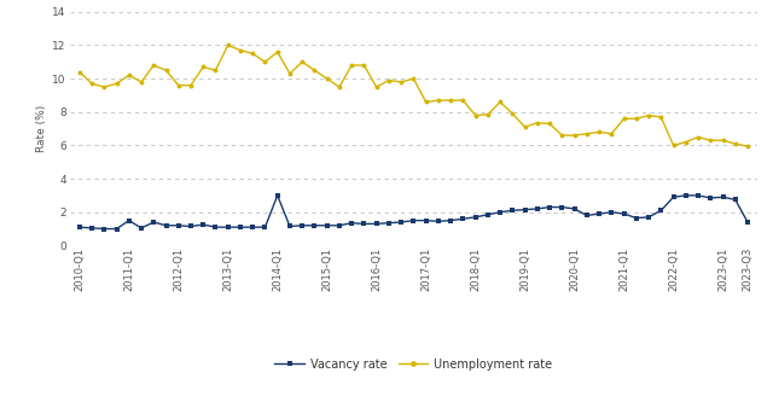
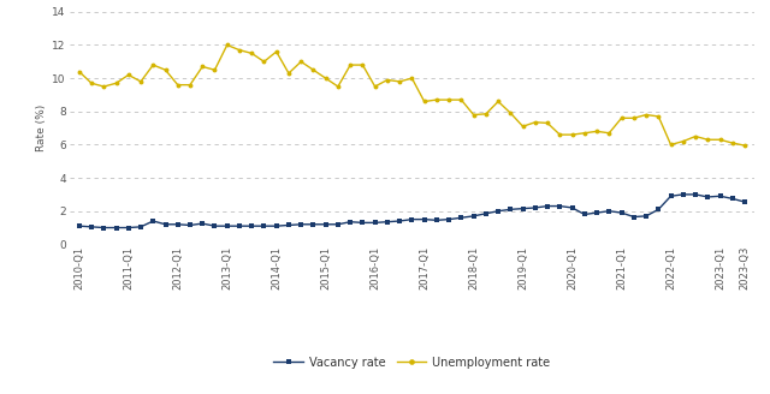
Vacancy rate/2011-Q1: 1.5 -> 1.0
Vacancy rate/2014-Q1: 3.0 -> 1.1
Vacancy rate/2023-Q3: 1.4 -> 2.5
